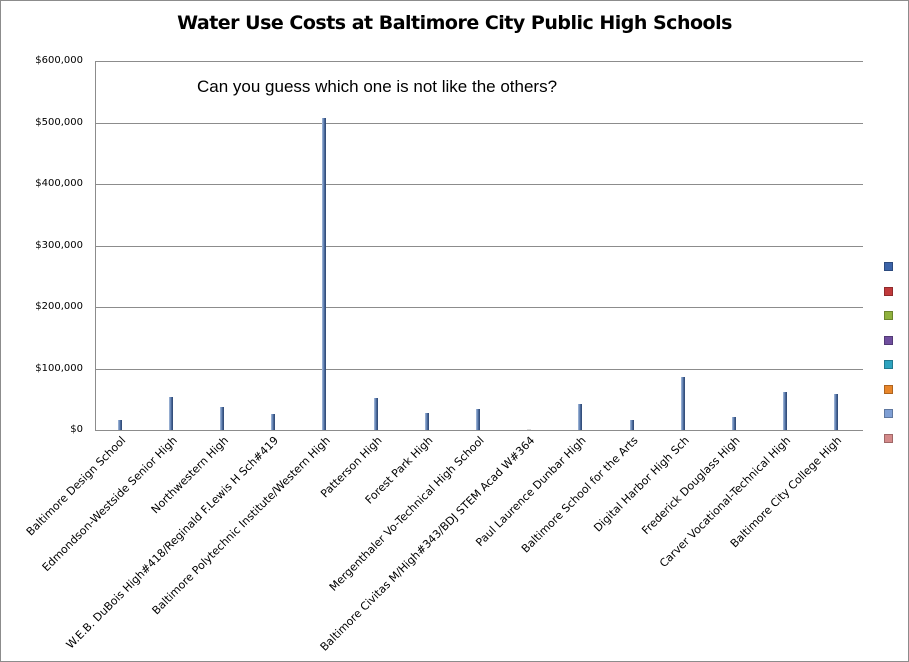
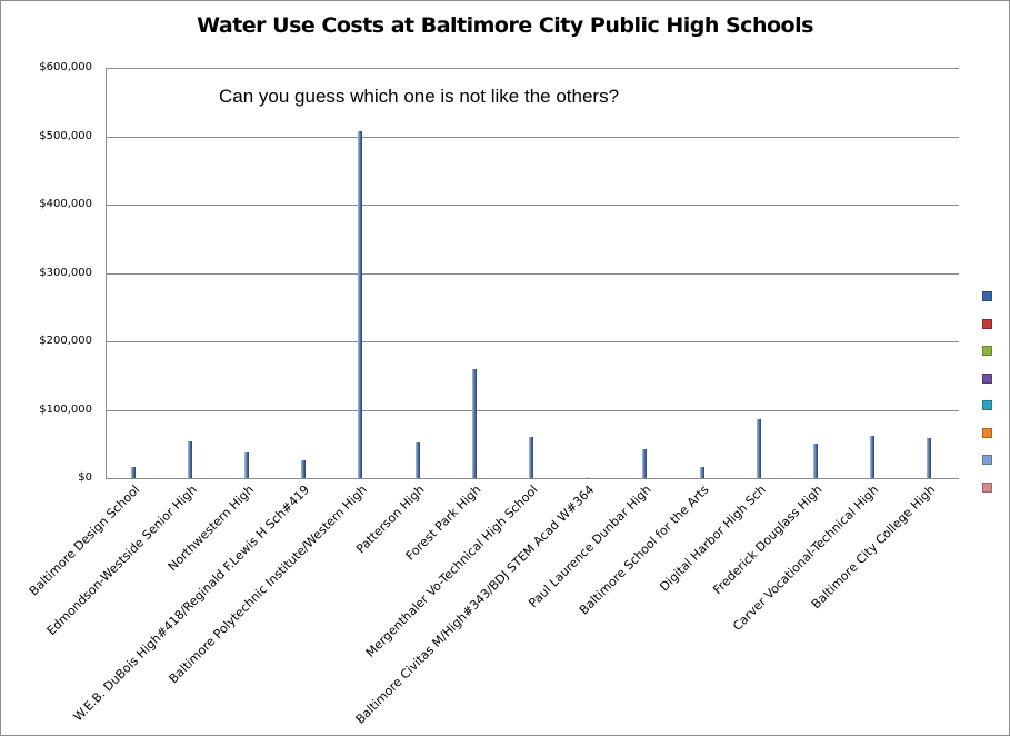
Forest Park High: $30000 -> $160000
Mergenthaler Vo-Technical High School: $30000 -> $60000
Frederick Douglass High: $20000 -> $50000
